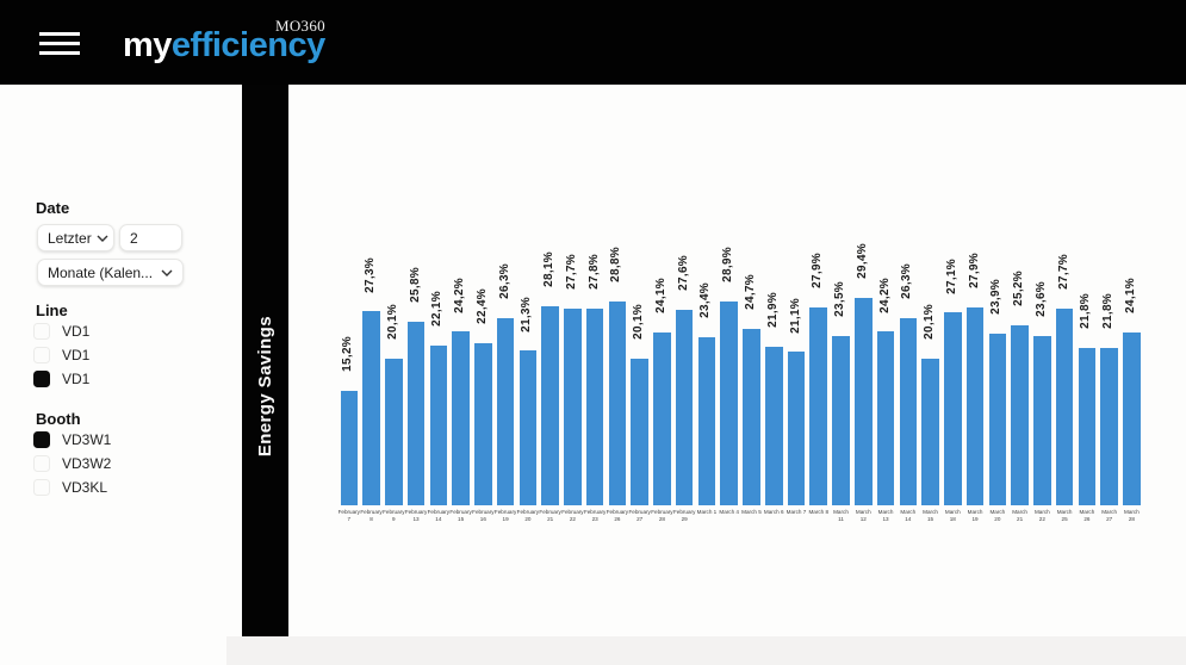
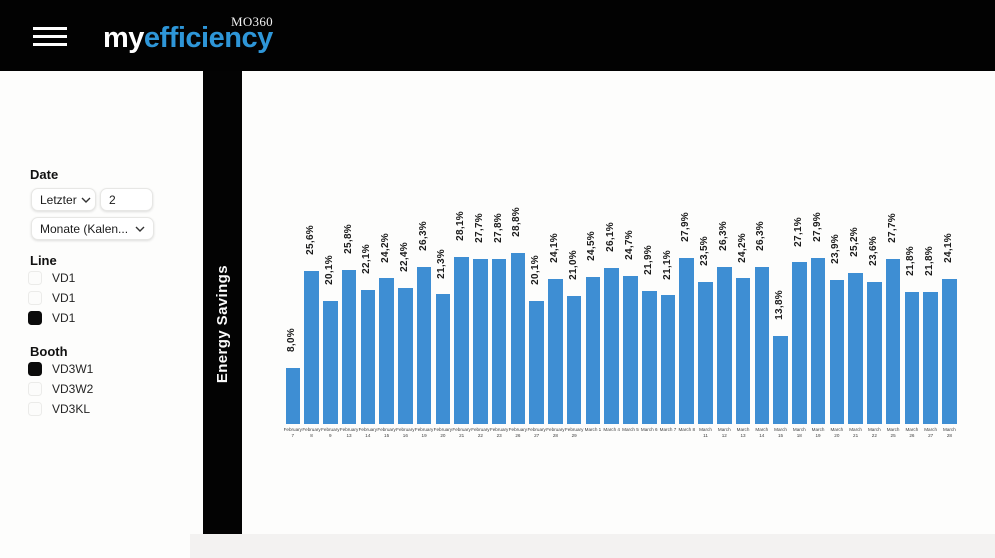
February 7: 15,2% -> 8,0%
February 8: 27,3% -> 25,6%
February 29: 27,6% -> 21,0%
March 1: 23,4% -> 24,5%
March 4: 28,9% -> 26,1%
March 12: 29,4% -> 26,3%
March 15: 20,1% -> 13,8%
